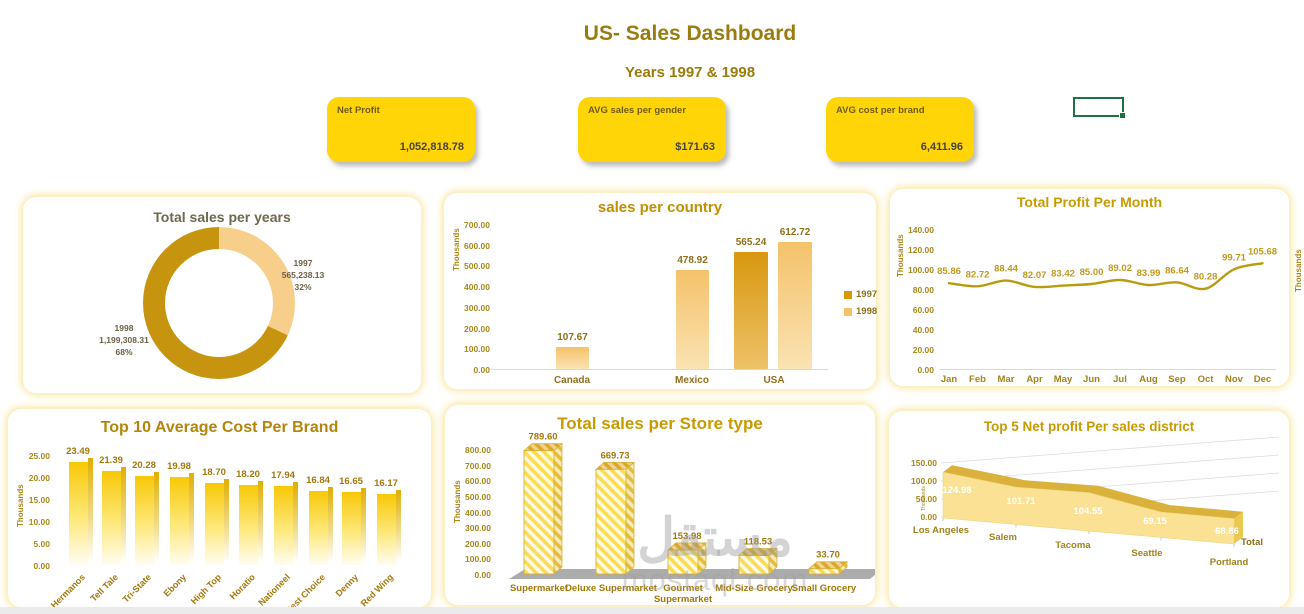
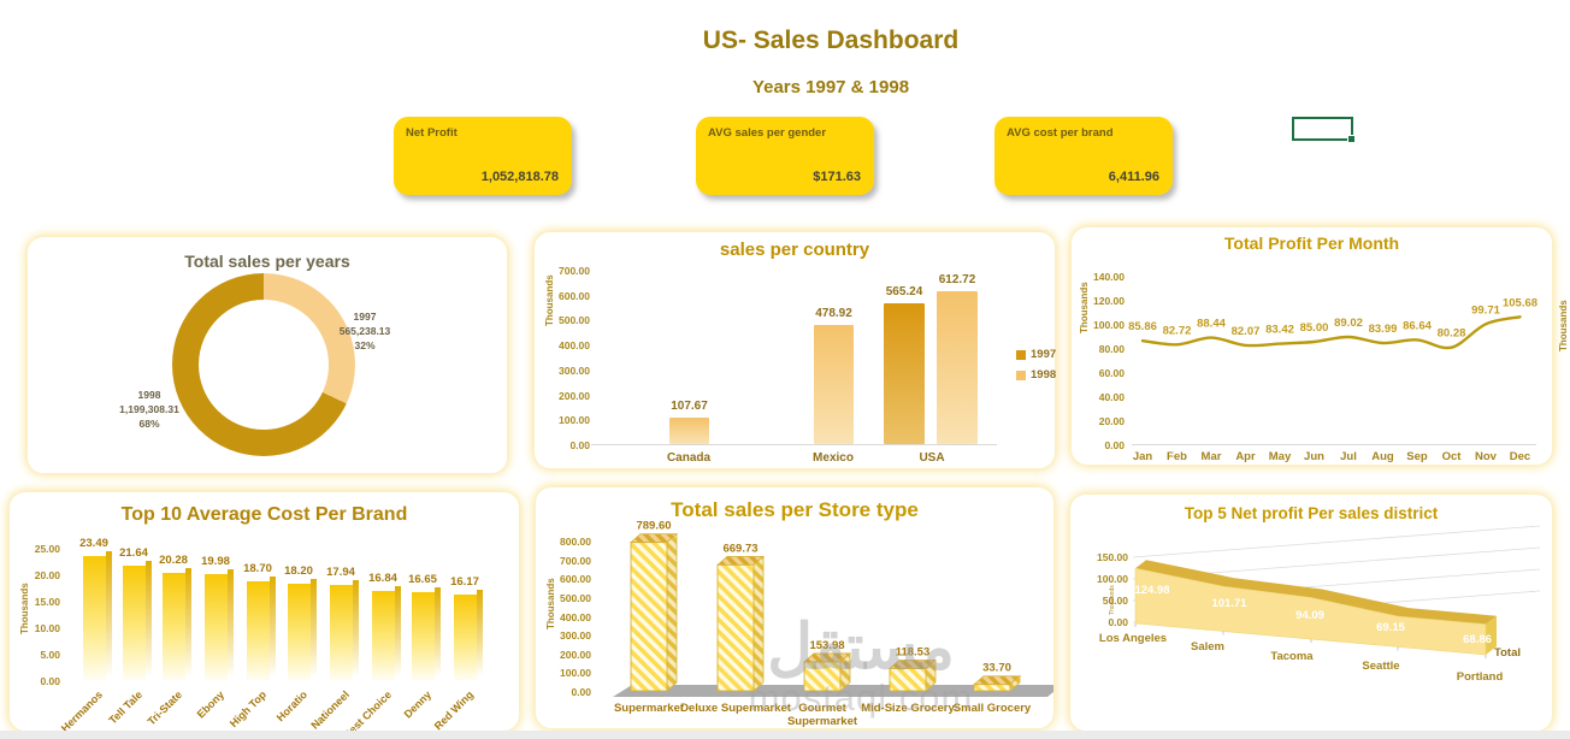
Top 10 Average Cost Per Brand/Tell Tale: 21.39 -> 21.64
Top 5 Net profit Per sales district/Tacoma: 104.55 -> 94.09
